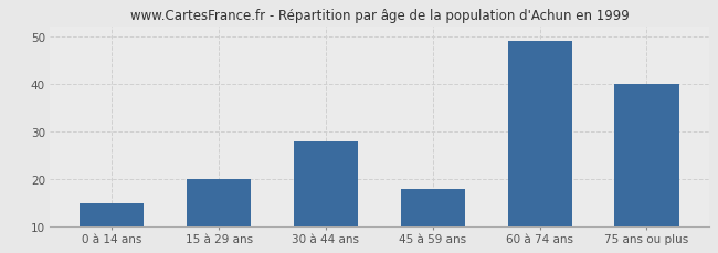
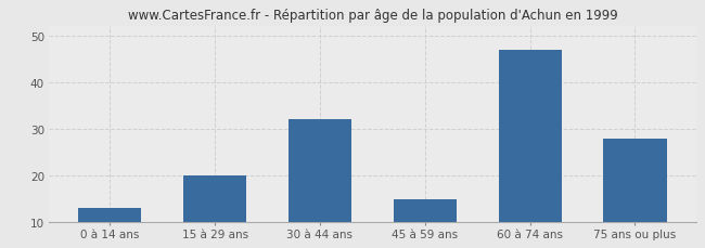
0 à 14 ans: 15 -> 13
30 à 44 ans: 28 -> 32
45 à 59 ans: 18 -> 15
60 à 74 ans: 49 -> 47
75 ans ou plus: 40 -> 28
